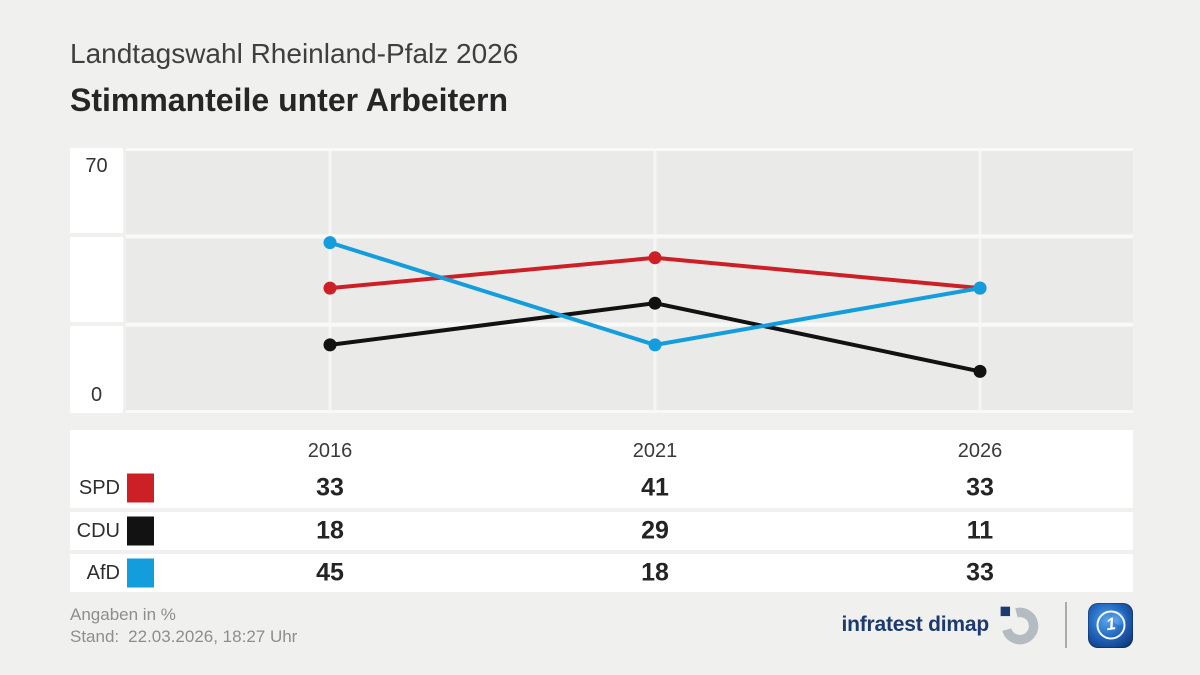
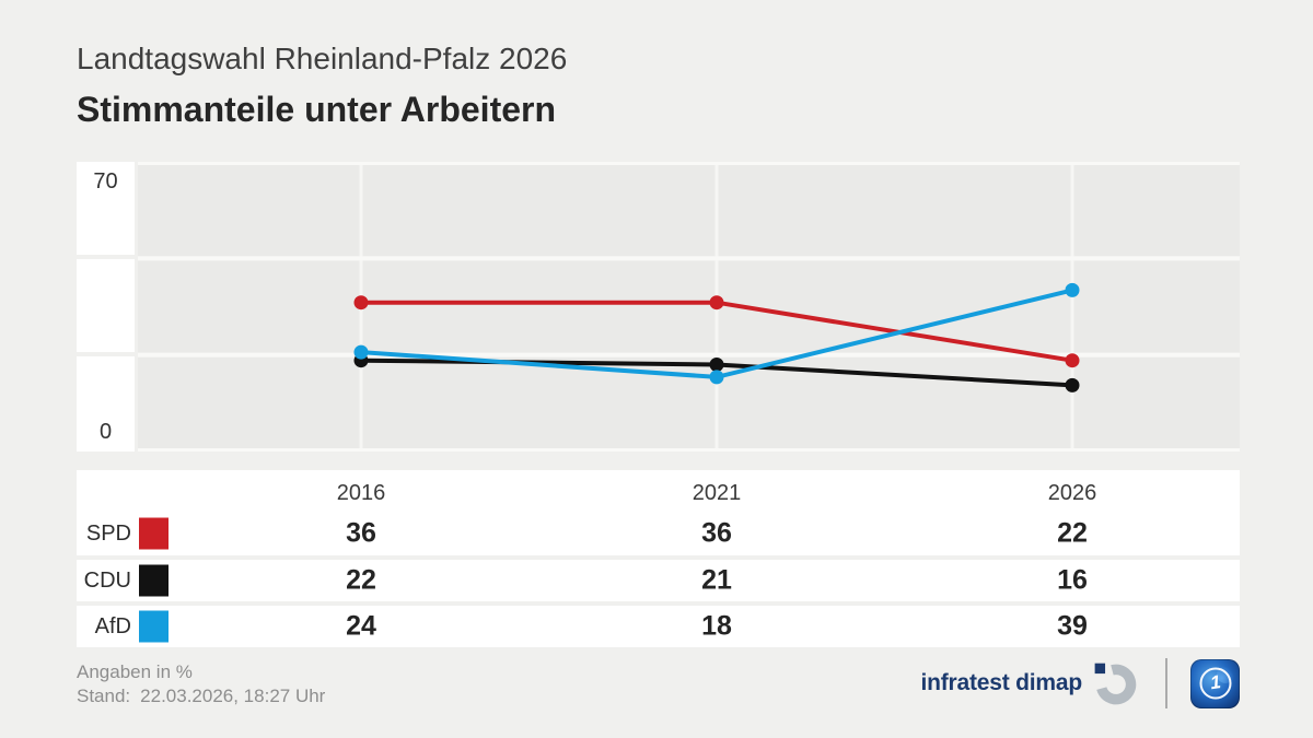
SPD/2016: 33 -> 36
CDU/2016: 18 -> 22
AfD/2016: 45 -> 24
SPD/2021: 41 -> 36
CDU/2021: 29 -> 21
SPD/2026: 33 -> 22
CDU/2026: 11 -> 16
AfD/2026: 33 -> 39
